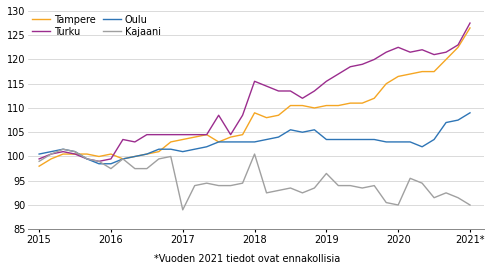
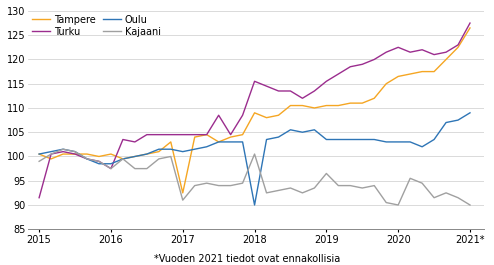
Tampere/2015: 98.0 -> 100.5
Turku/2015: 99.5 -> 91.5
Turku/2016: 99.5 -> 97.5
Tampere/2017: 103.5 -> 92.5
Kajaani/2017: 89.0 -> 91.0
Oulu/2018: 103.0 -> 90.0
